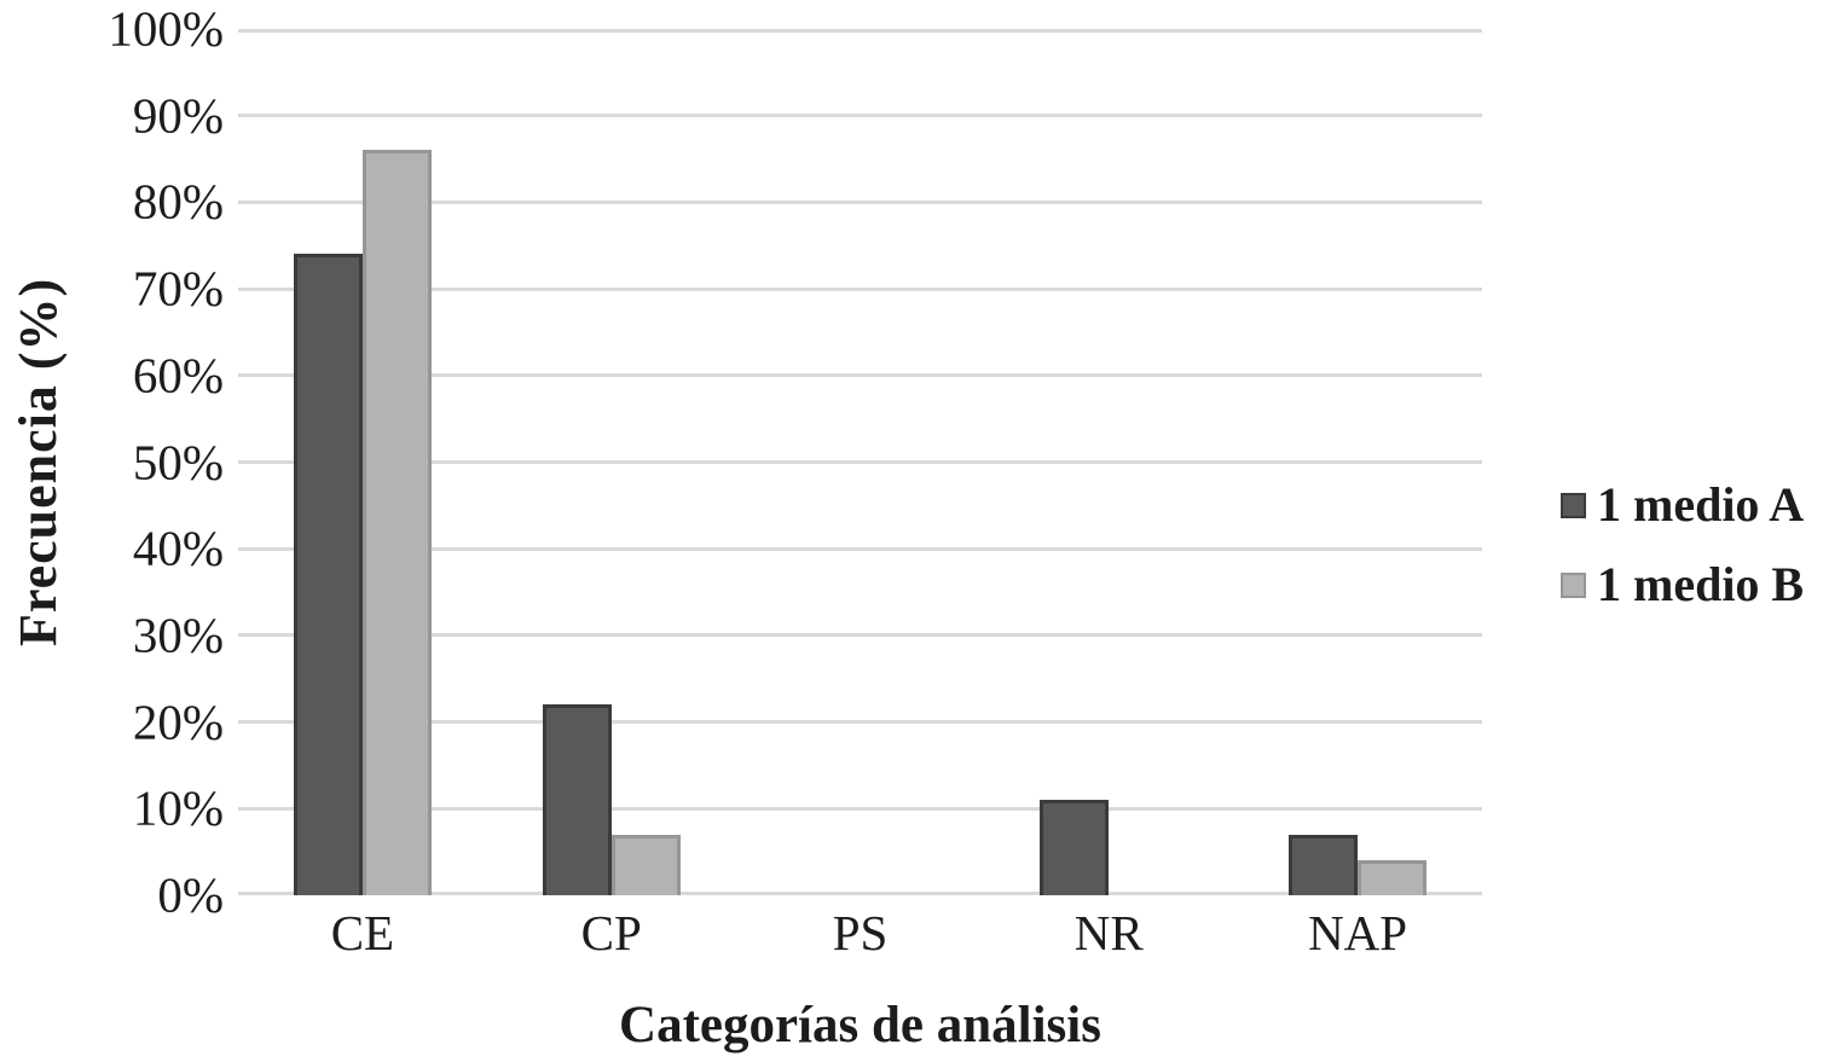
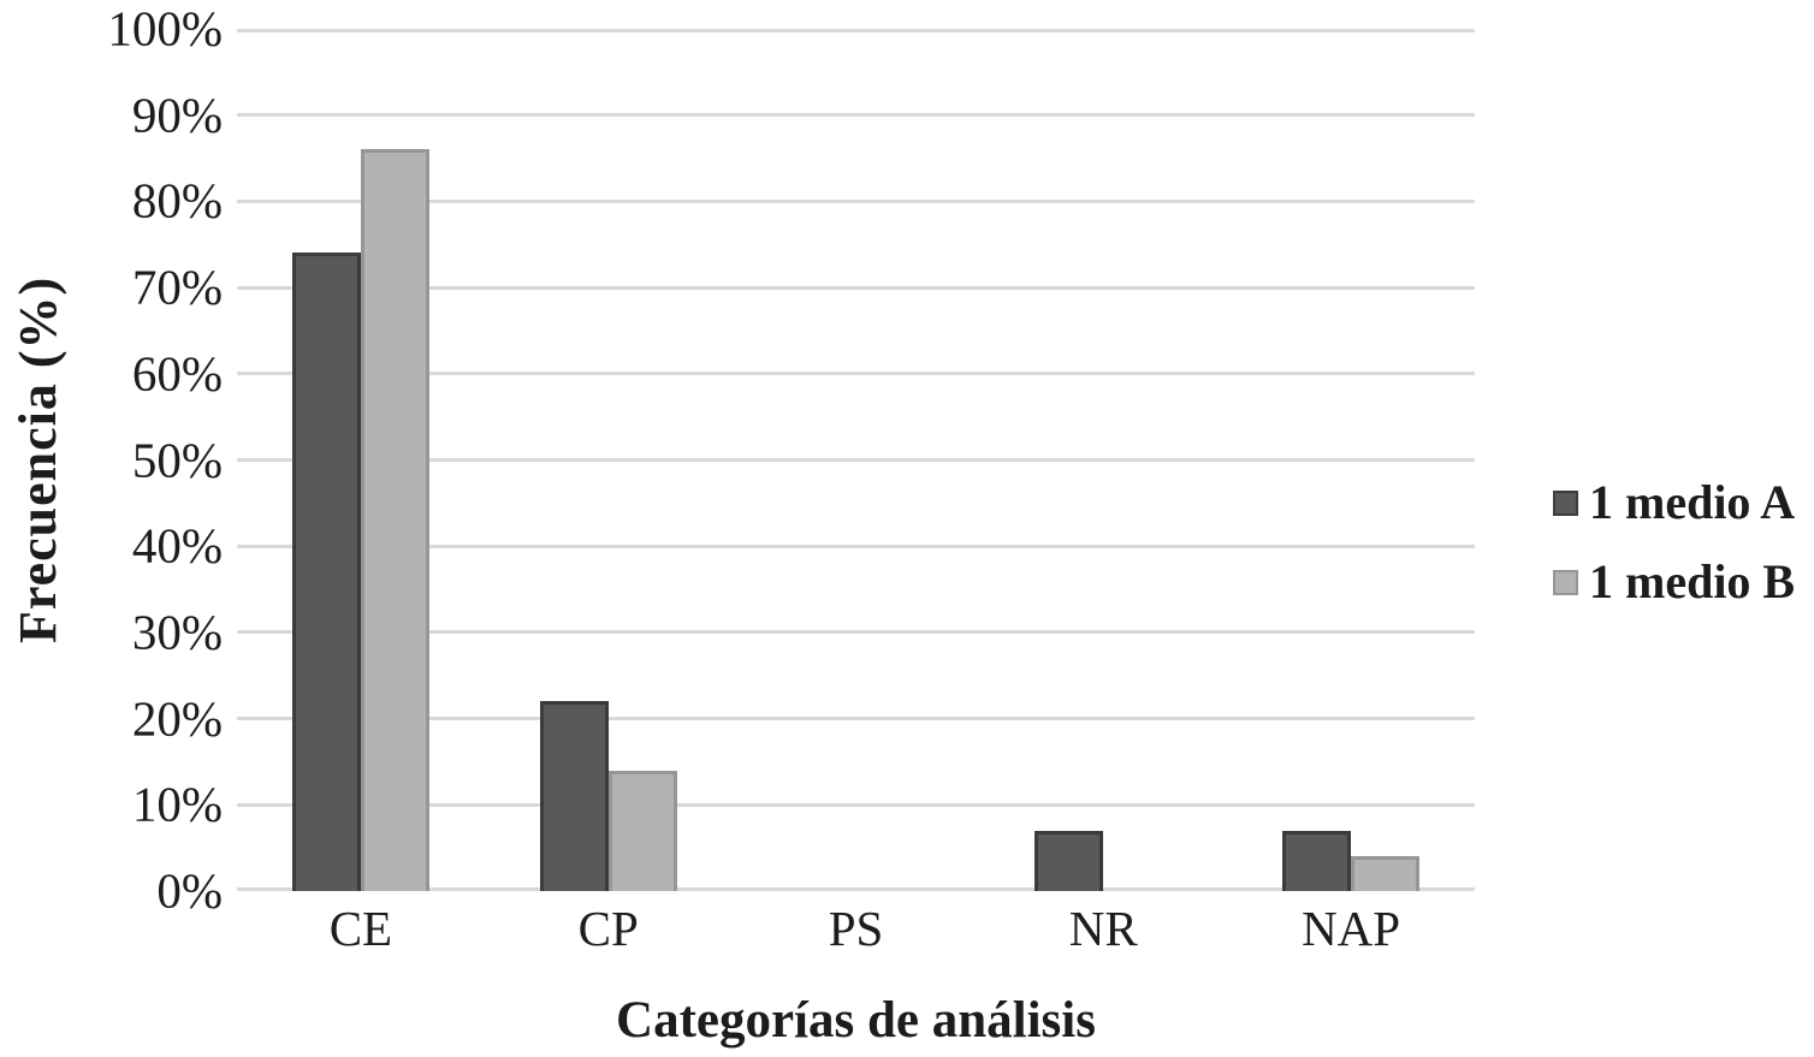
1 medio B/CP: 7% -> 14%
1 medio A/NR: 11% -> 7%
